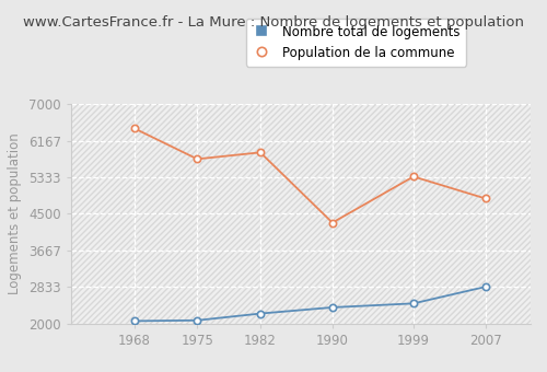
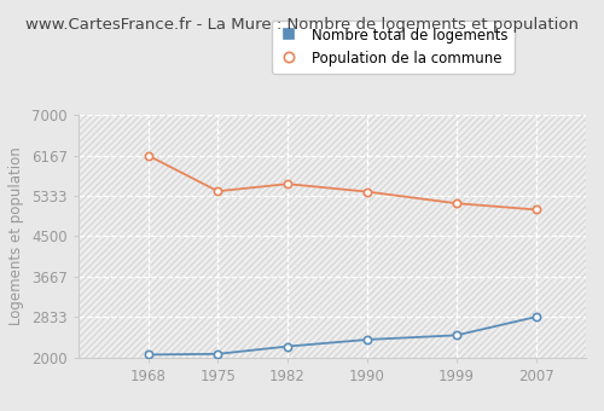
Population de la commune/1968: 6450 -> 6170
Population de la commune/1975: 5750 -> 5430
Population de la commune/1982: 5900 -> 5580
Population de la commune/1990: 4300 -> 5420
Population de la commune/1999: 5350 -> 5180
Population de la commune/2007: 4850 -> 5050
